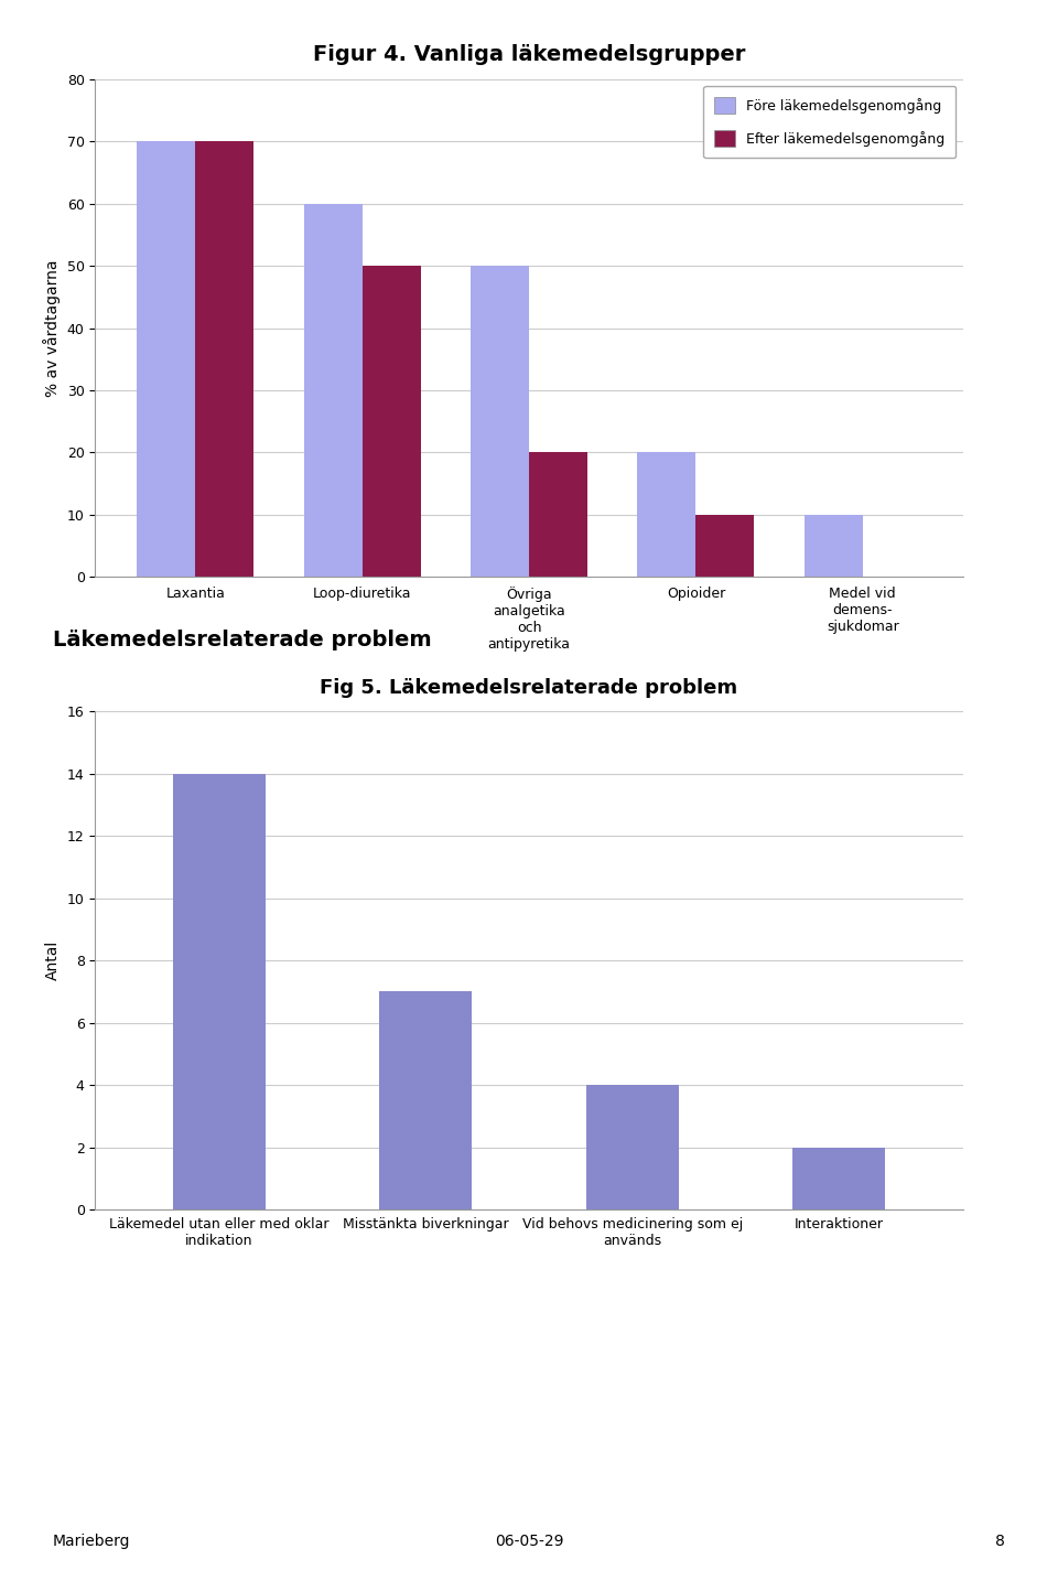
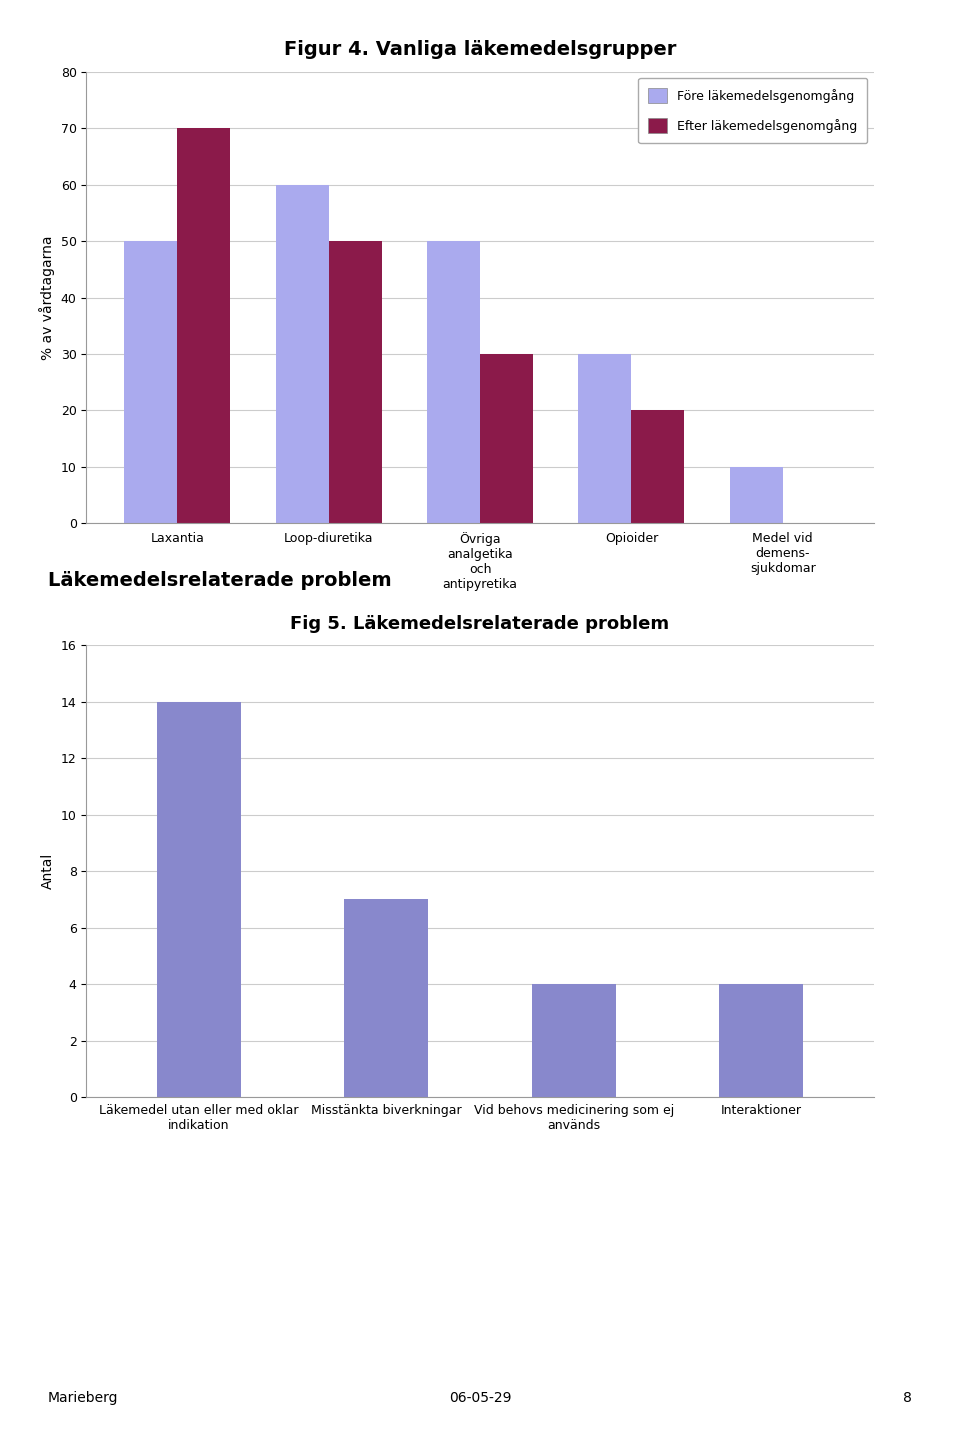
Figur 4. Vanliga läkemedelsgrupper/Före läkemedelsgenomgång/Laxantia: 70 -> 50
Figur 4. Vanliga läkemedelsgrupper/Efter läkemedelsgenomgång/Övriga analgetika och antipyretika: 20 -> 30
Figur 4. Vanliga läkemedelsgrupper/Före läkemedelsgenomgång/Opioider: 20 -> 30
Figur 4. Vanliga läkemedelsgrupper/Efter läkemedelsgenomgång/Opioider: 10 -> 20
Fig 5. Läkemedelsrelaterade problem/Interaktioner: 2 -> 4
